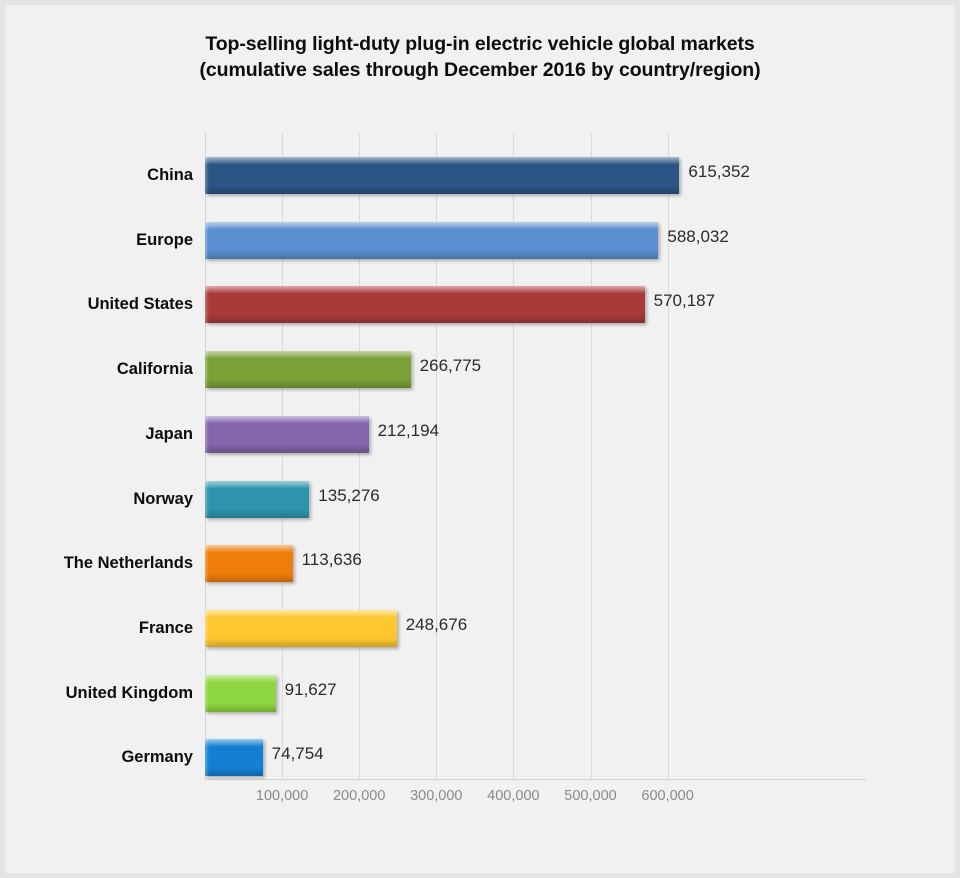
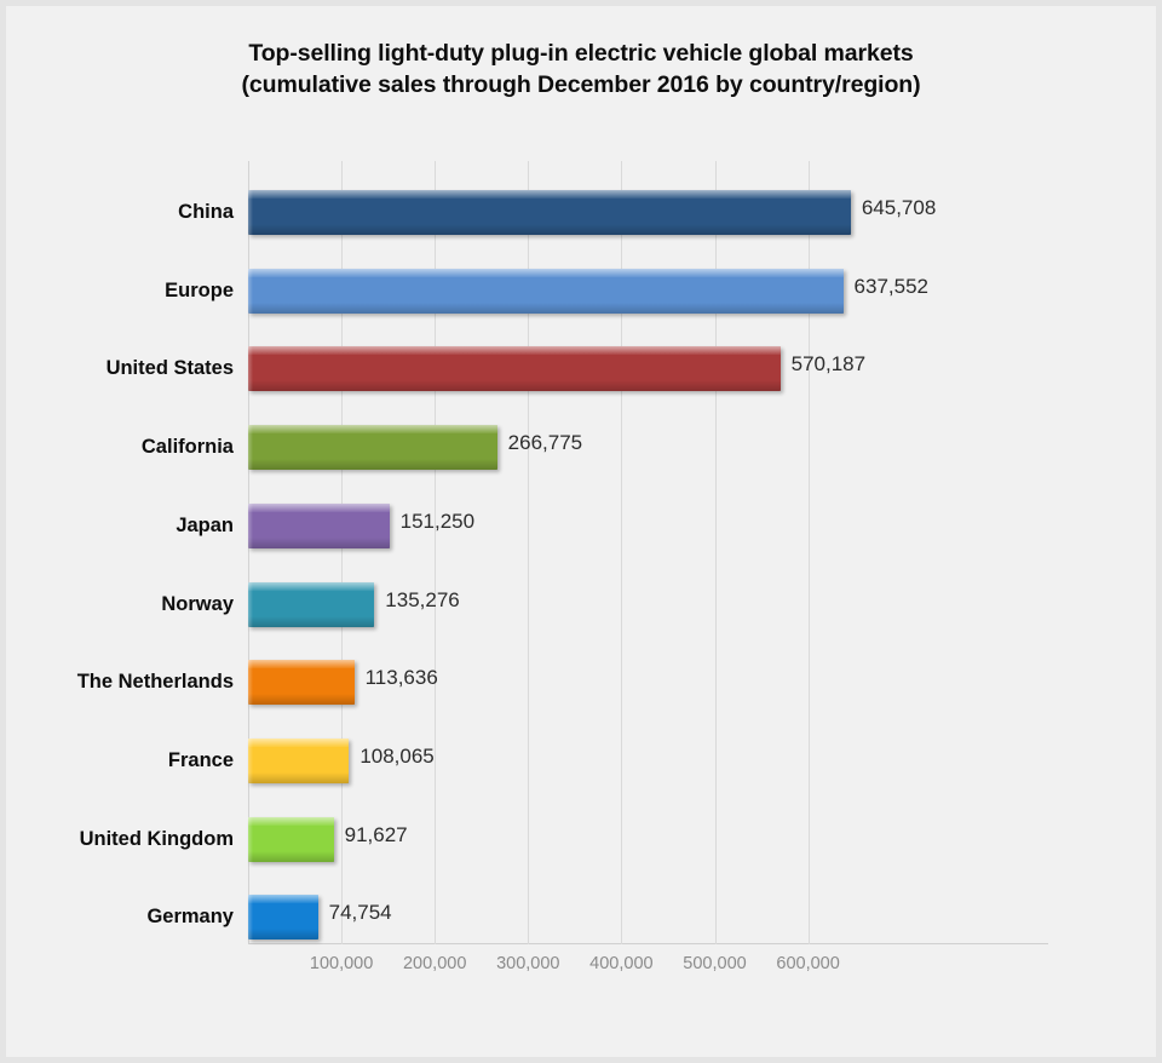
China: 615,352 -> 645,708
Europe: 588,032 -> 637,552
Japan: 212,194 -> 151,250
France: 248,676 -> 108,065
